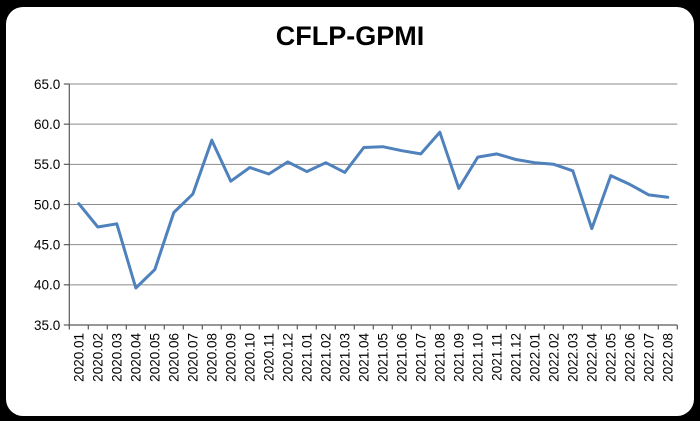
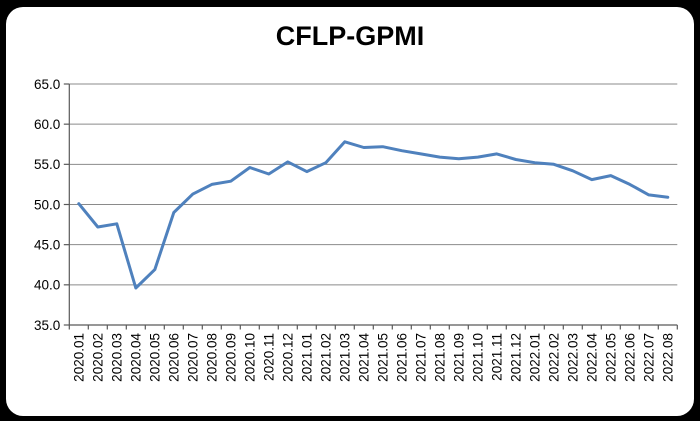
2020.08: 58 -> 52
2021.03: 54 -> 58
2021.08: 59 -> 56
2021.09: 52 -> 56
2022.04: 47 -> 53
